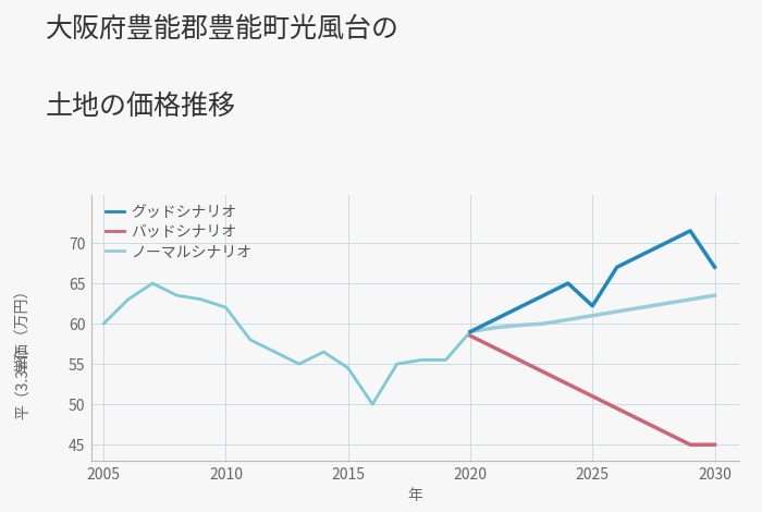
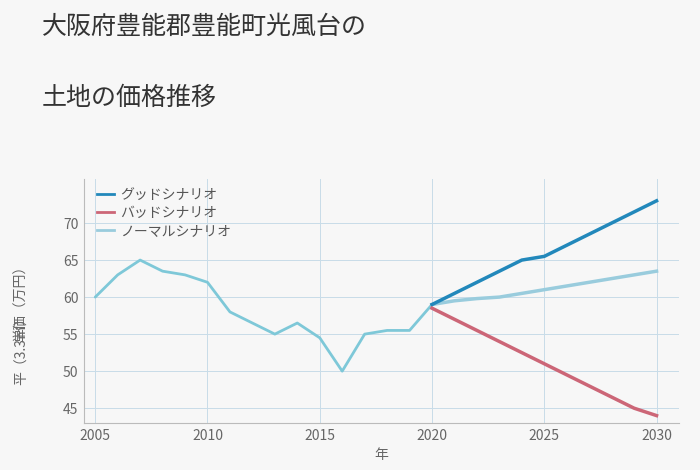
グッドシナリオ/2025: 62.2 -> 65.5
グッドシナリオ/2030: 67.0 -> 73.0
バッドシナリオ/2030: 45.0 -> 44.0
